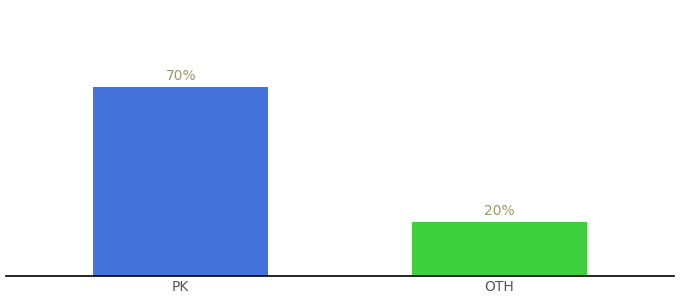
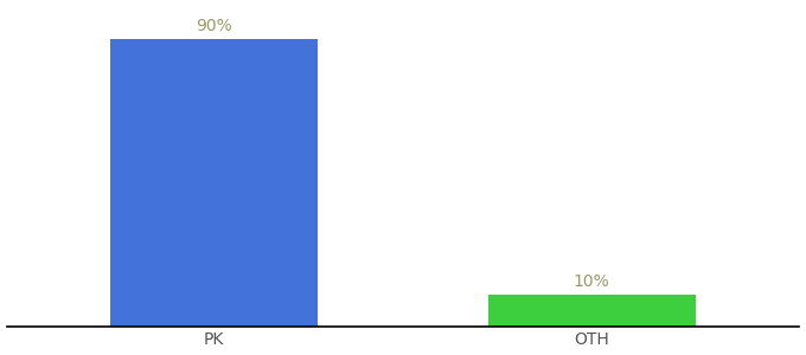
PK: 70% -> 90%
OTH: 20% -> 10%
